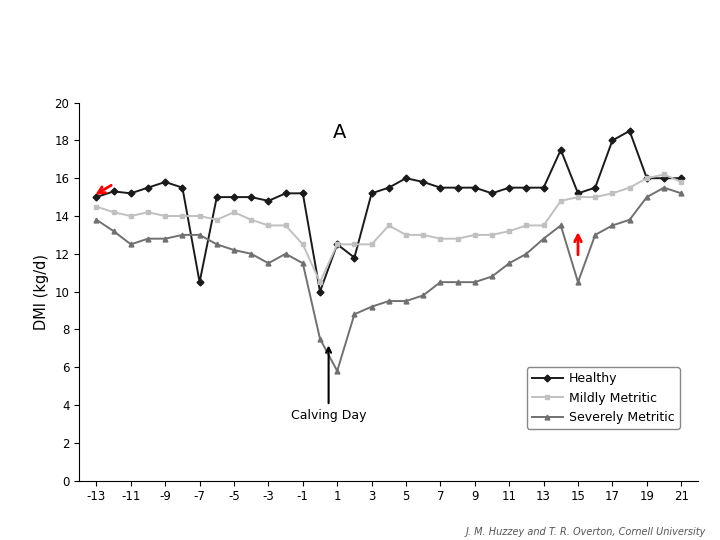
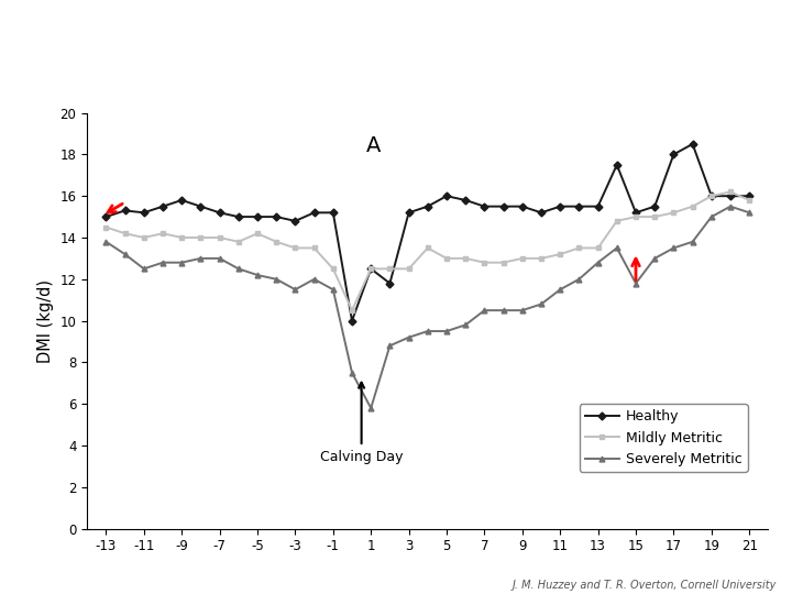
Healthy/-7: 10.5 -> 15.2
Severely Metritic/15: 10.5 -> 11.8
